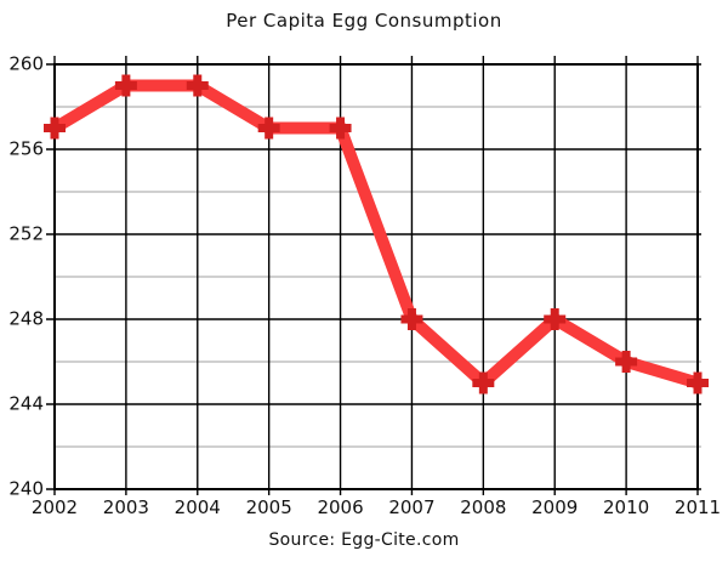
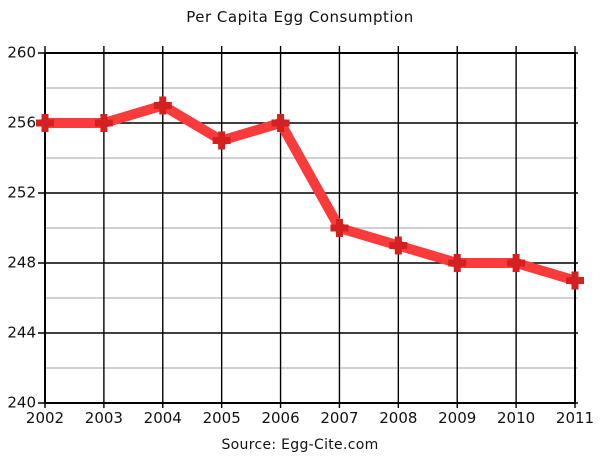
2002: 257 -> 256
2003: 259 -> 256
2004: 259 -> 257
2005: 257 -> 255
2006: 257 -> 256
2007: 248 -> 250
2008: 245 -> 249
2010: 246 -> 248
2011: 245 -> 247
